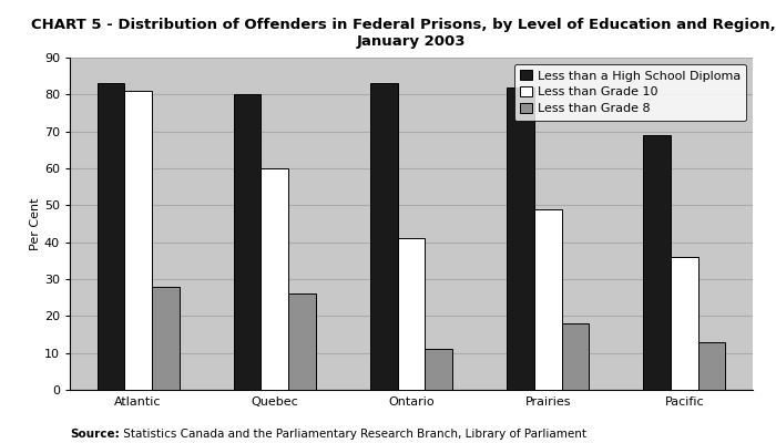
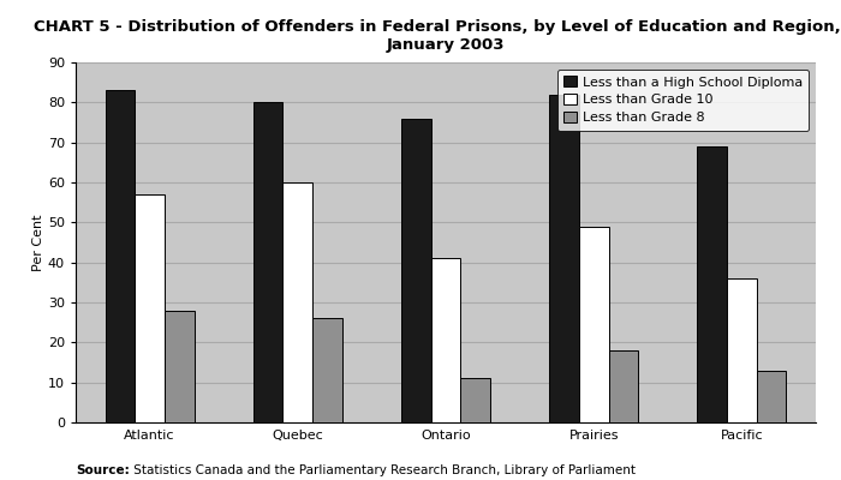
Less than Grade 10/Atlantic: 81 -> 57
Less than a High School Diploma/Ontario: 83 -> 76
